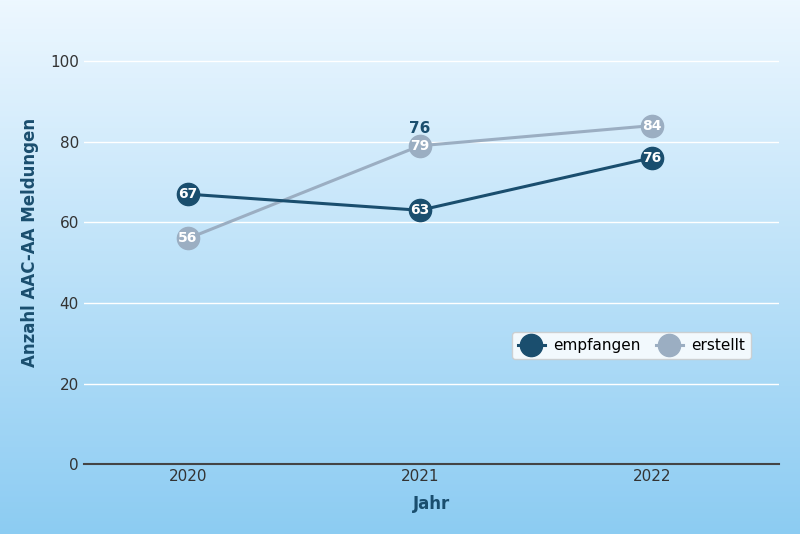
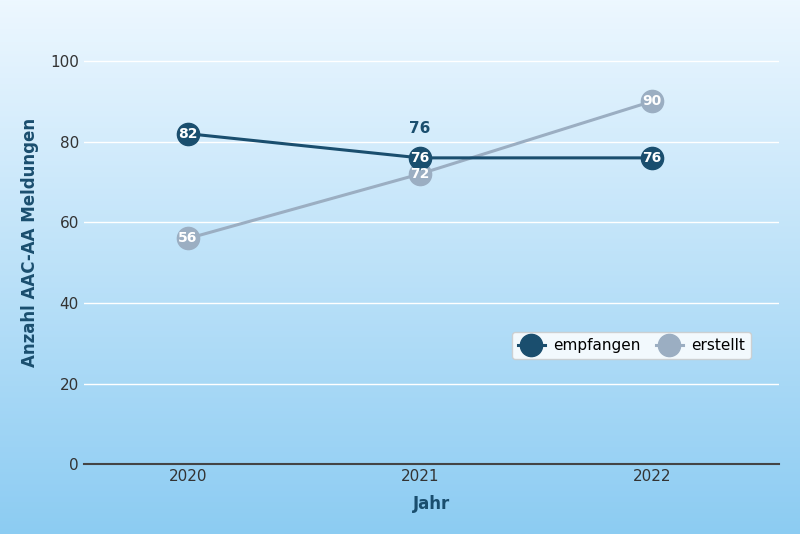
empfangen/2020: 67 -> 82
empfangen/2021: 63 -> 76
erstellt/2021: 79 -> 72
erstellt/2022: 84 -> 90
